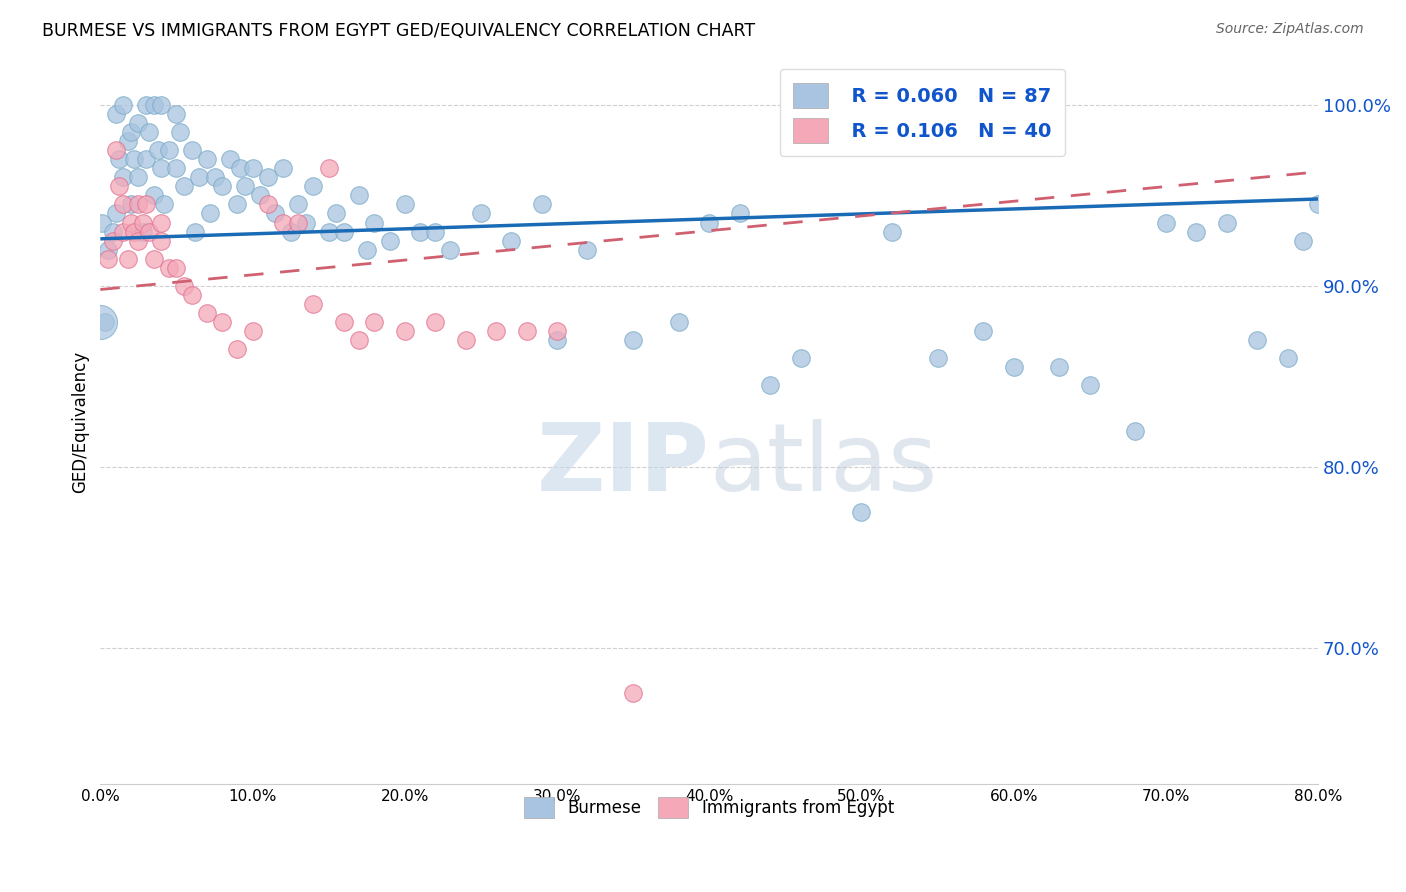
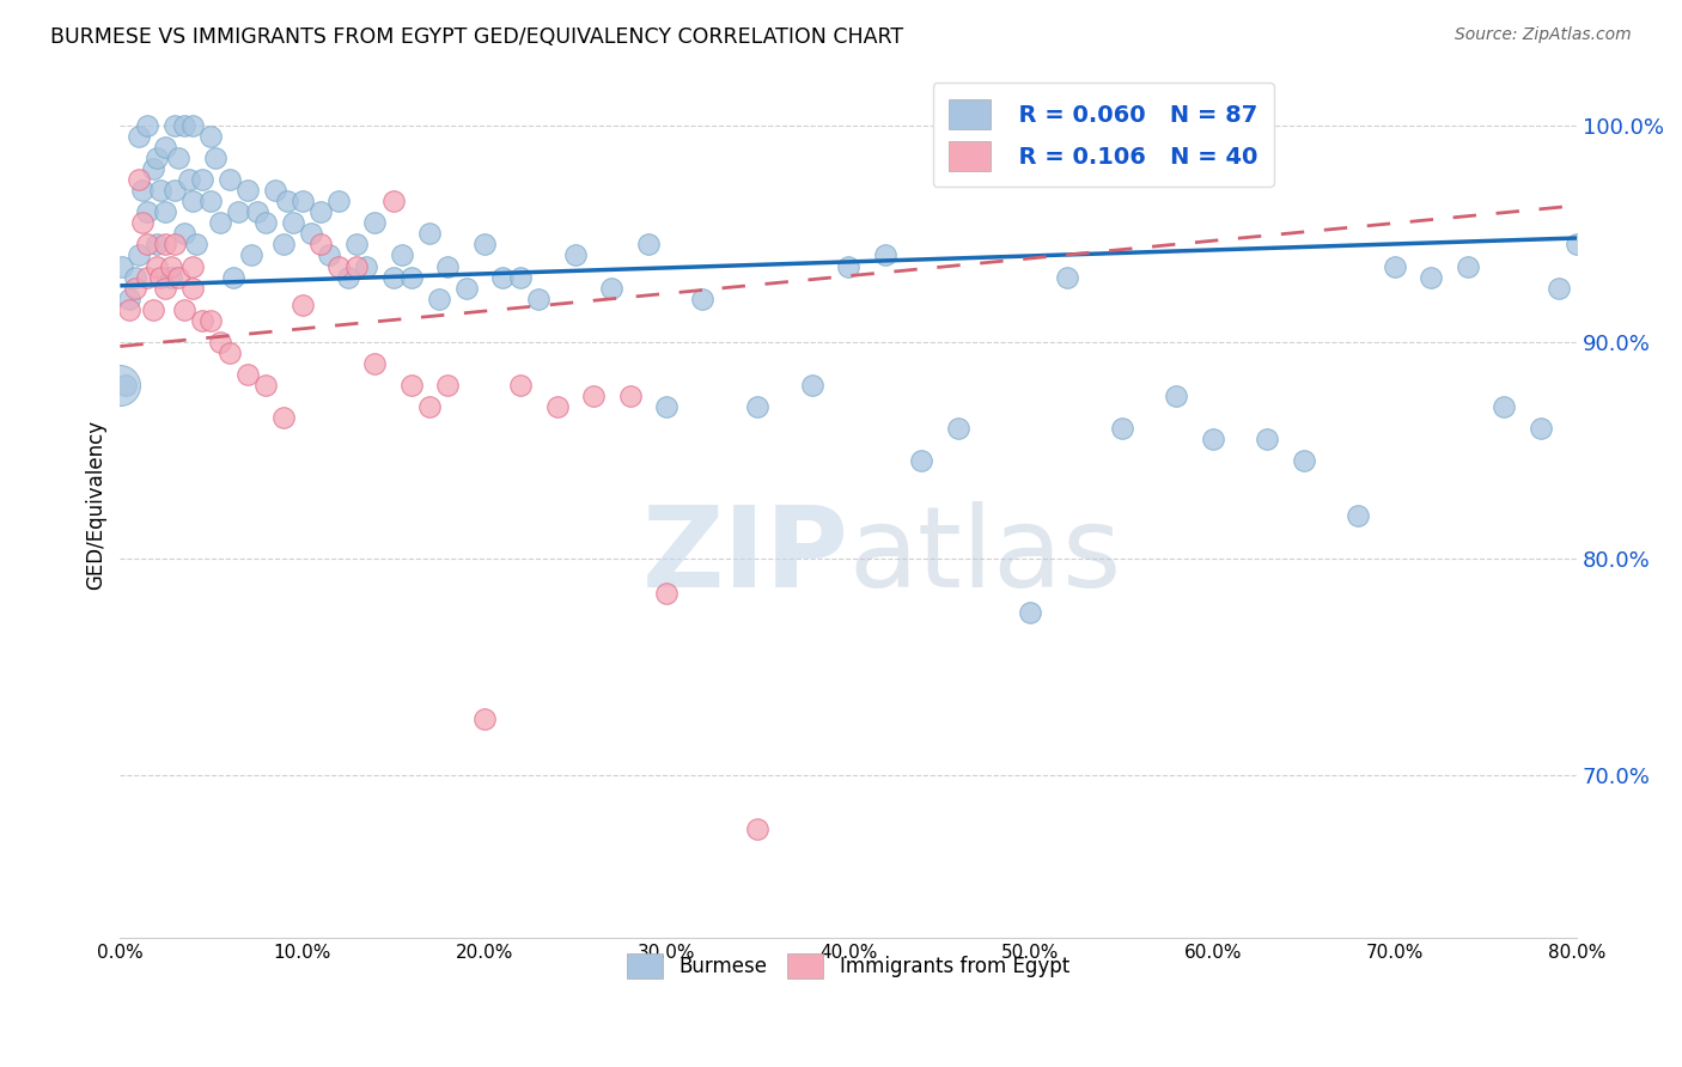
Immigrants from Egypt/10.0%: 87.5% -> 91.7%
Immigrants from Egypt/20.0%: 87.5% -> 72.6%
Immigrants from Egypt/30.0%: 87.5% -> 78.4%
